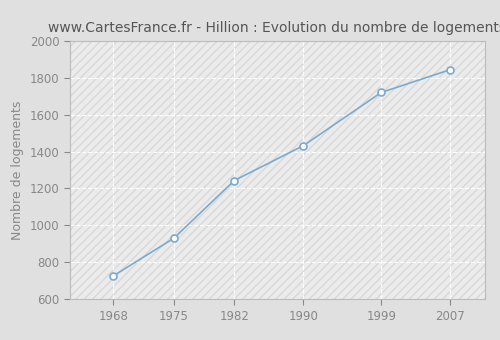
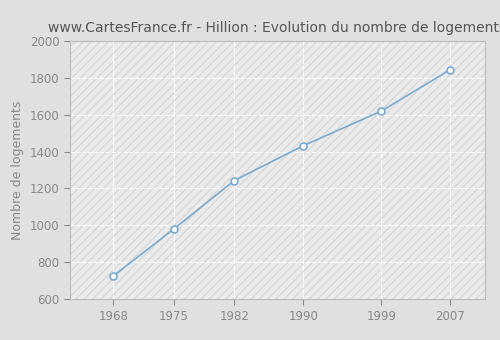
1975: 930 -> 980
1999: 1720 -> 1620
